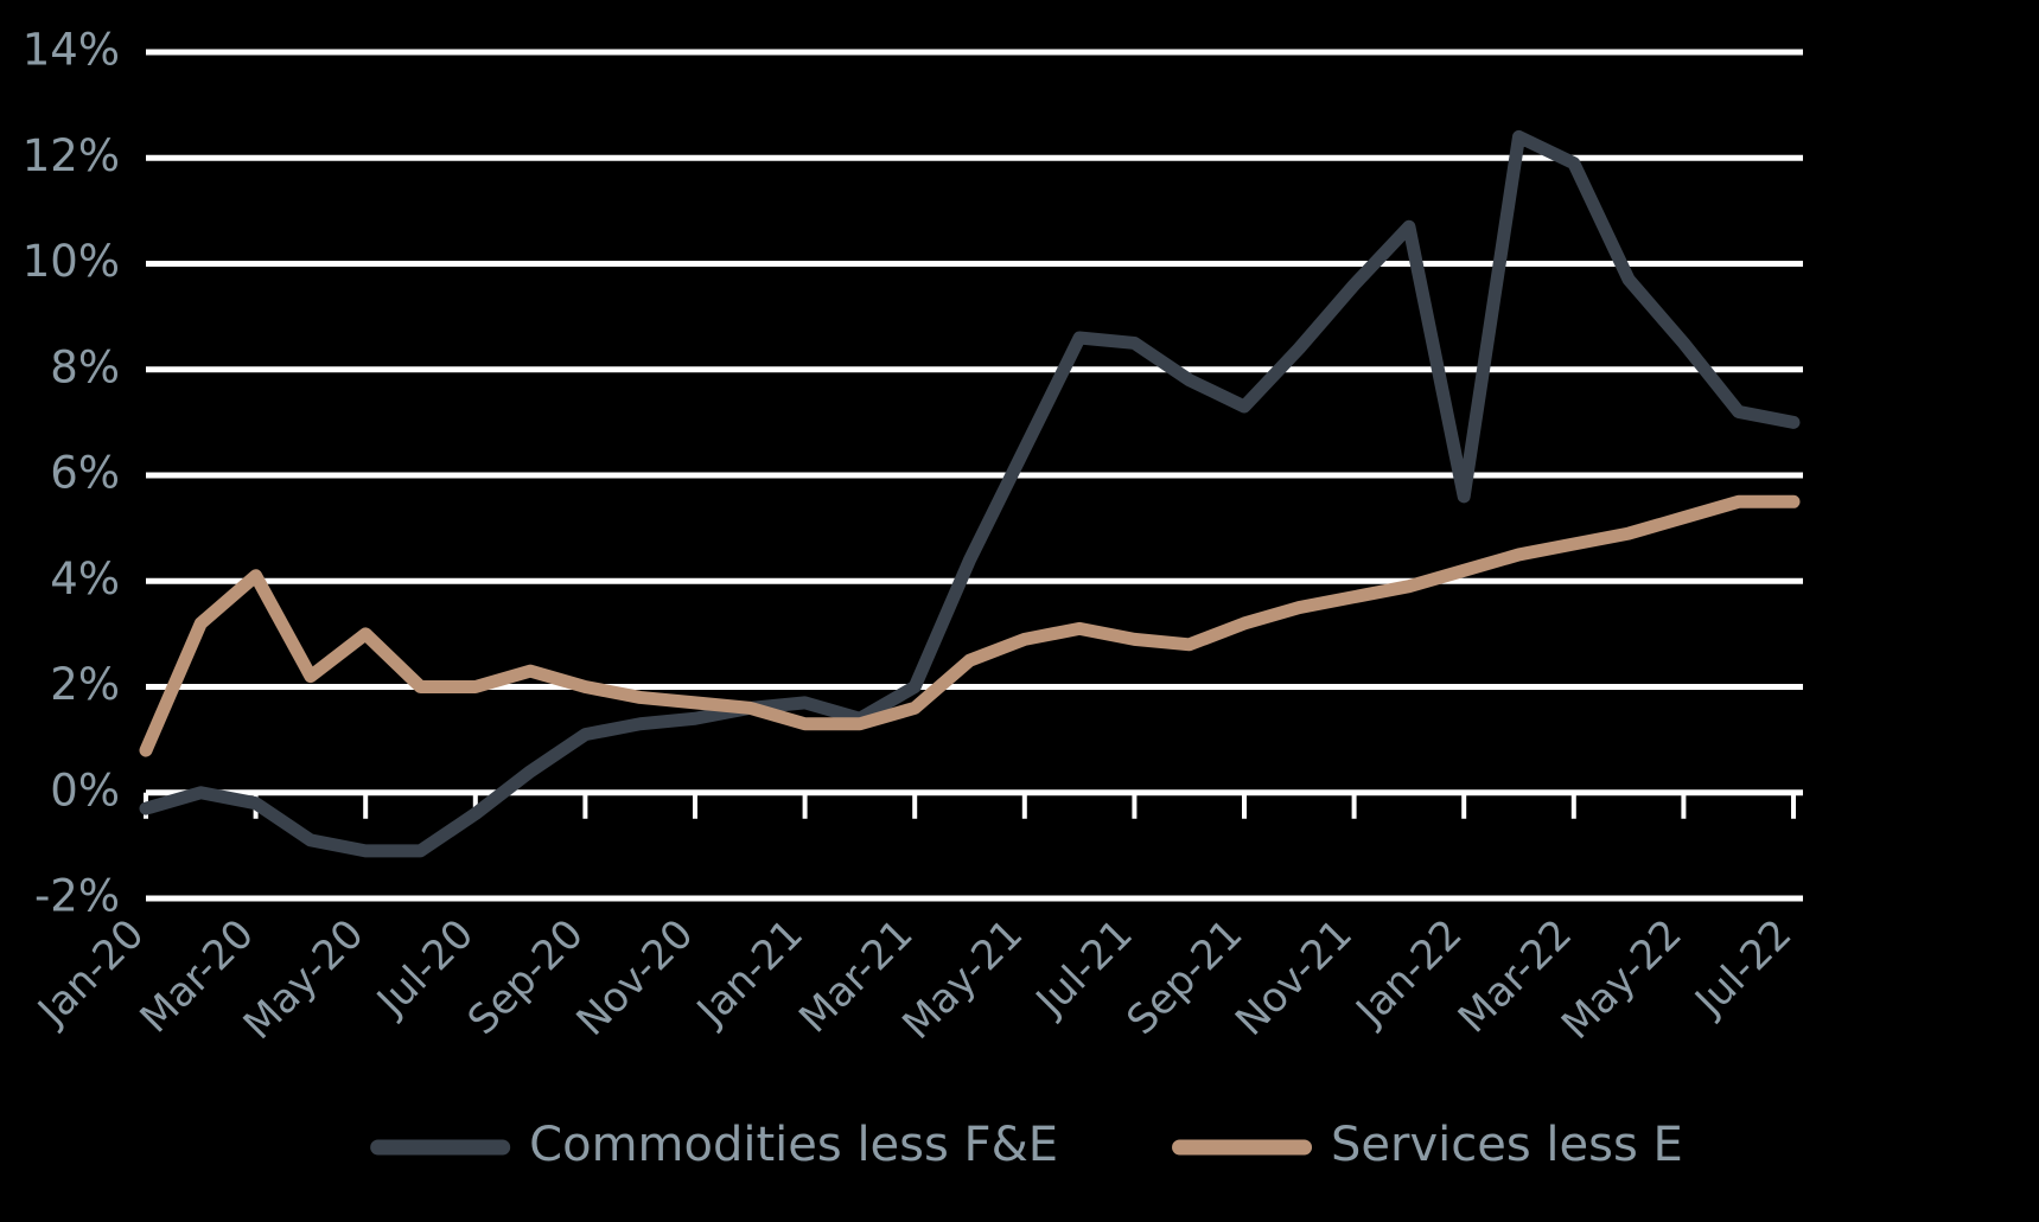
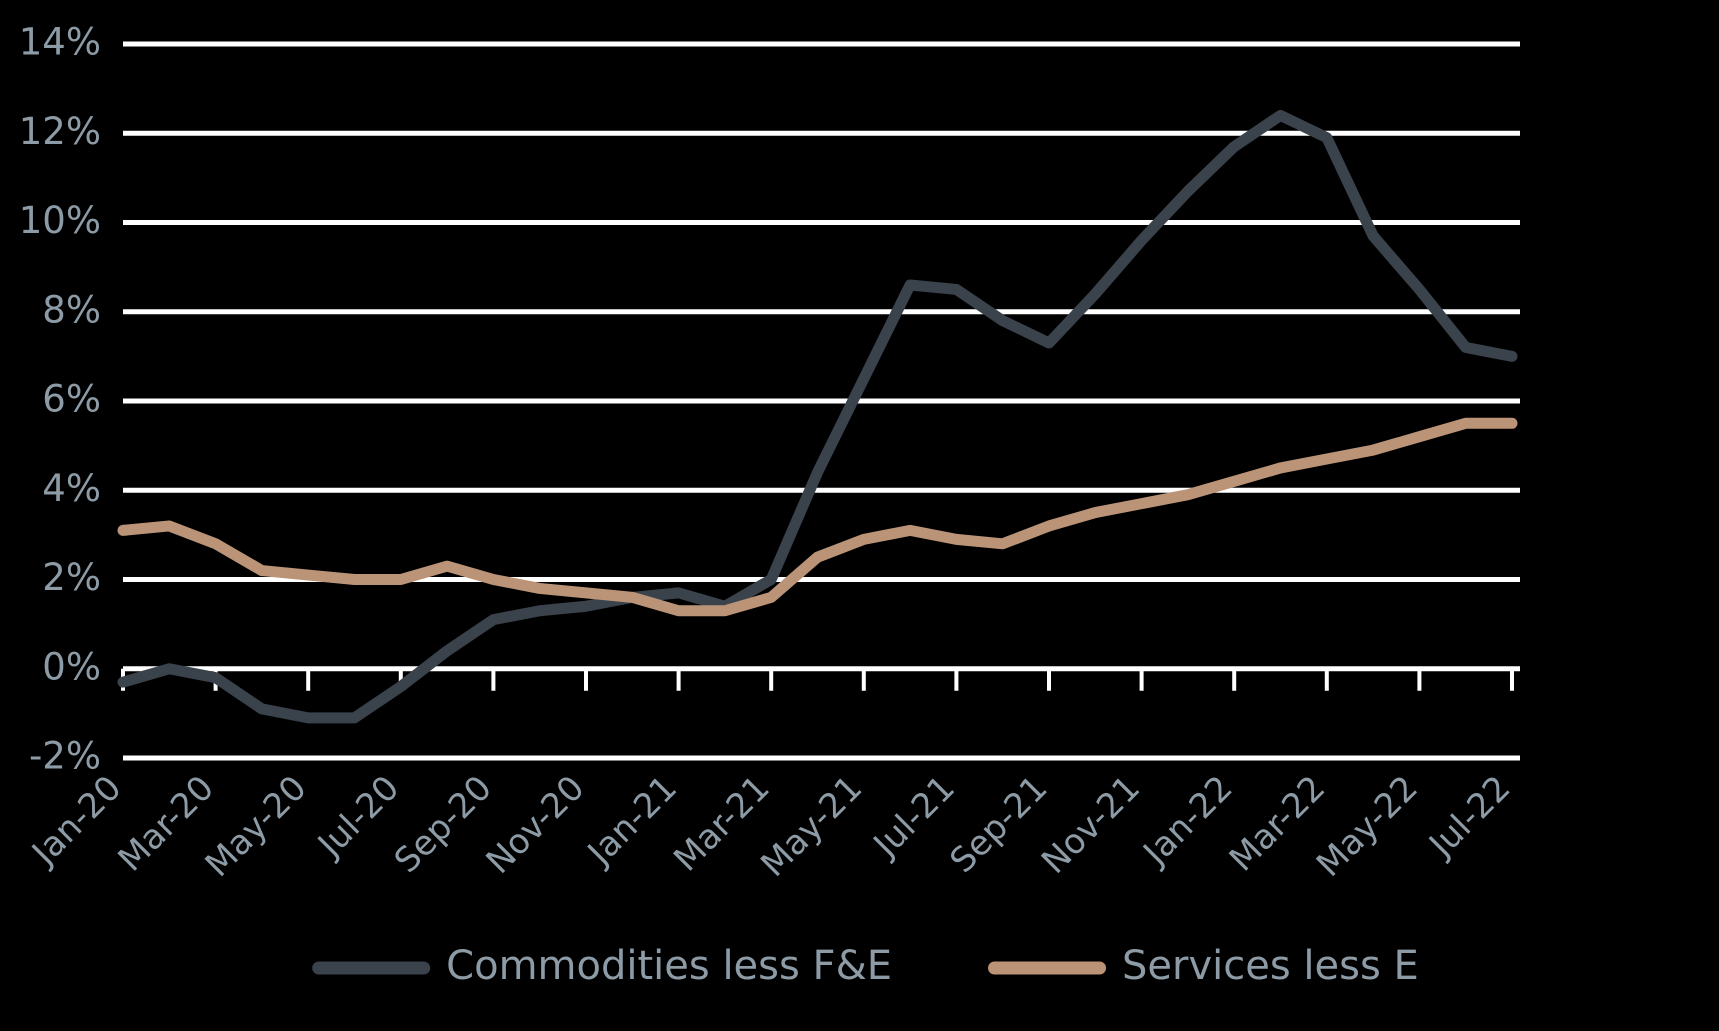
Services less E/Jan-20: 0.8% -> 3.1%
Services less E/Mar-20: 4.1% -> 2.8%
Services less E/May-20: 3.0% -> 2.1%
Commodities less F&E/Jan-22: 5.6% -> 11.7%
